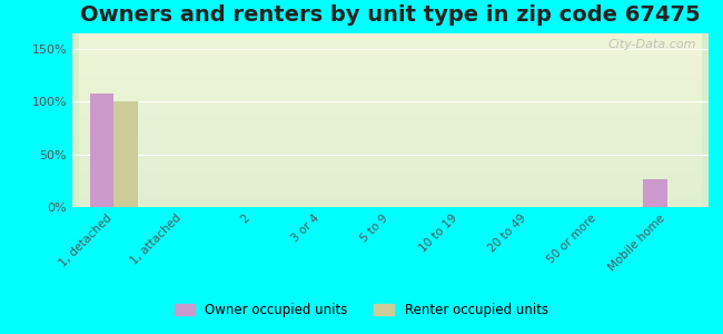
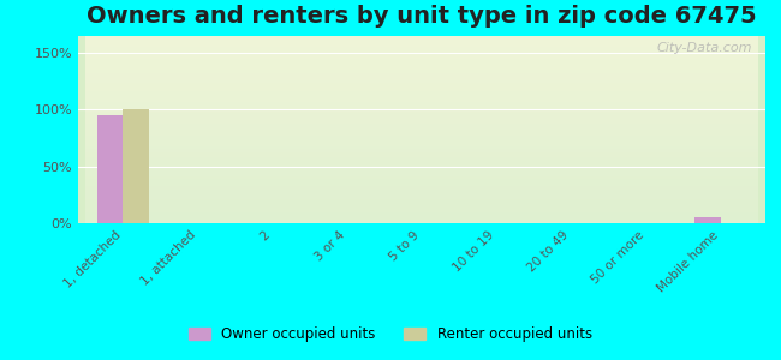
Owner occupied units/1, detached: 108% -> 95%
Owner occupied units/Mobile home: 26% -> 5%
